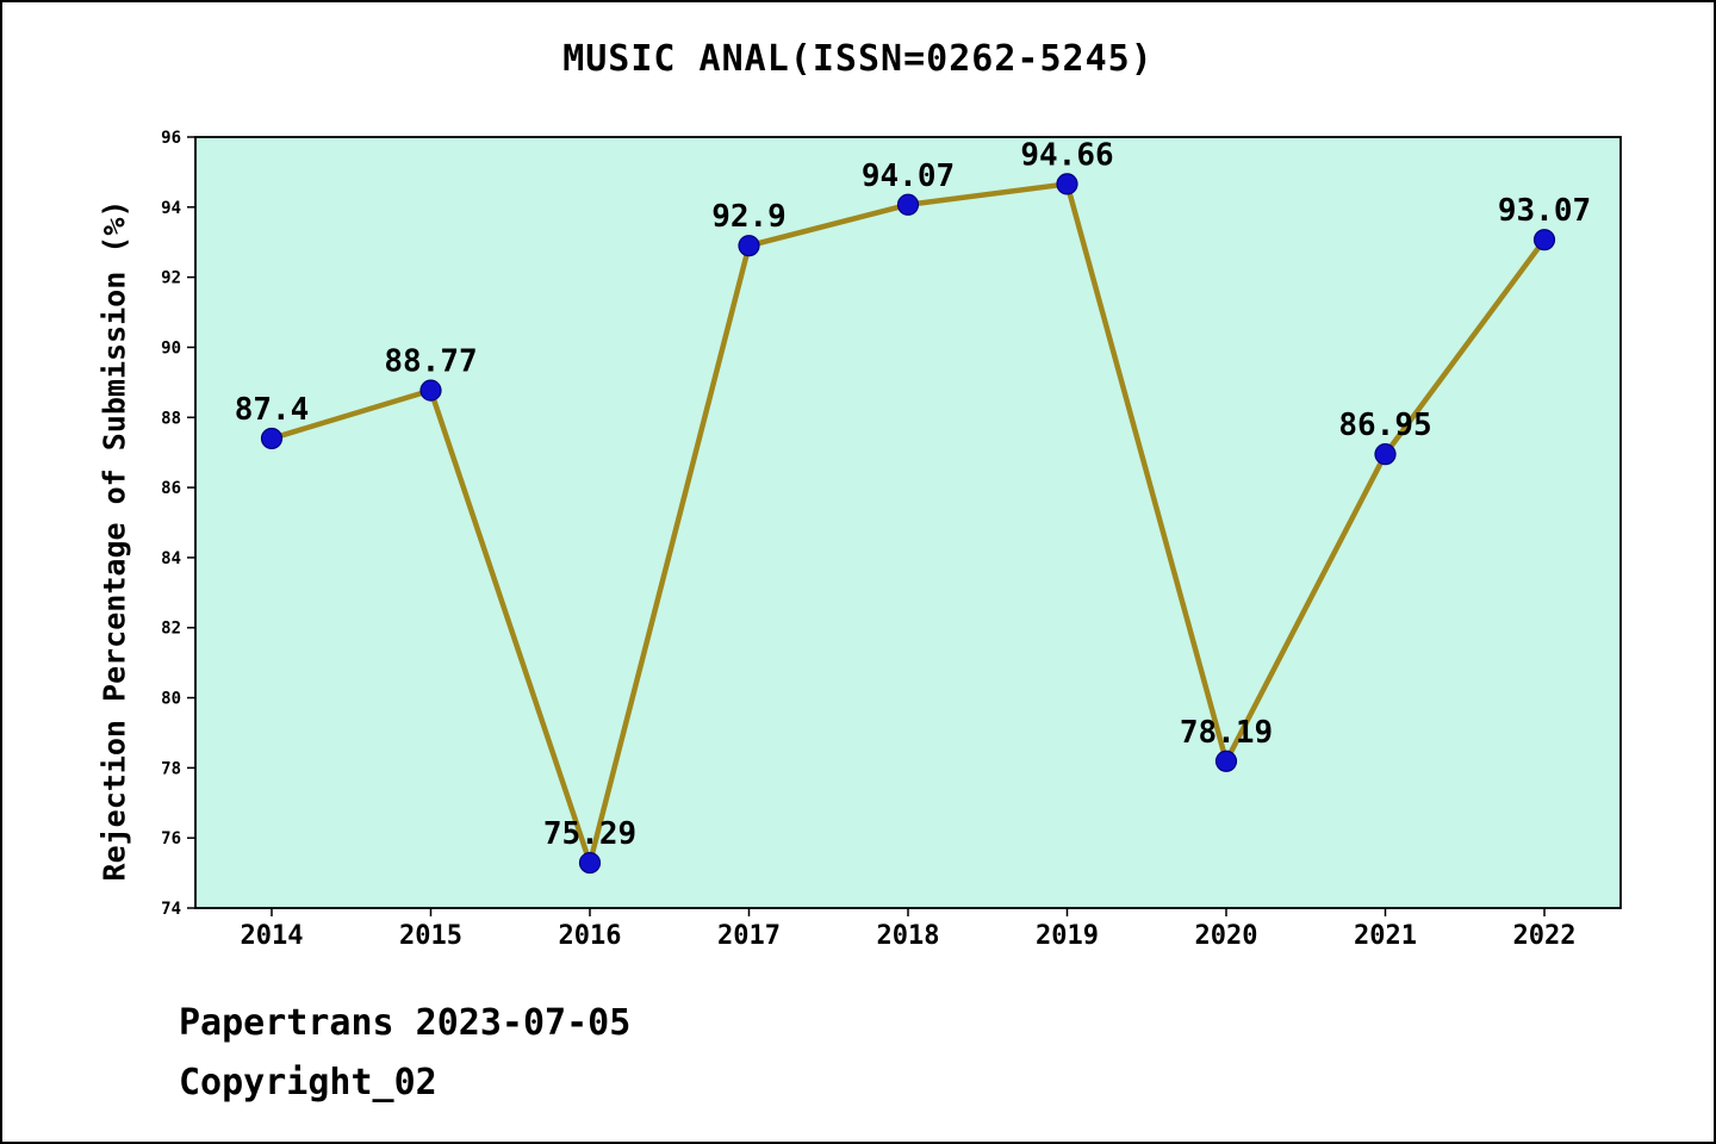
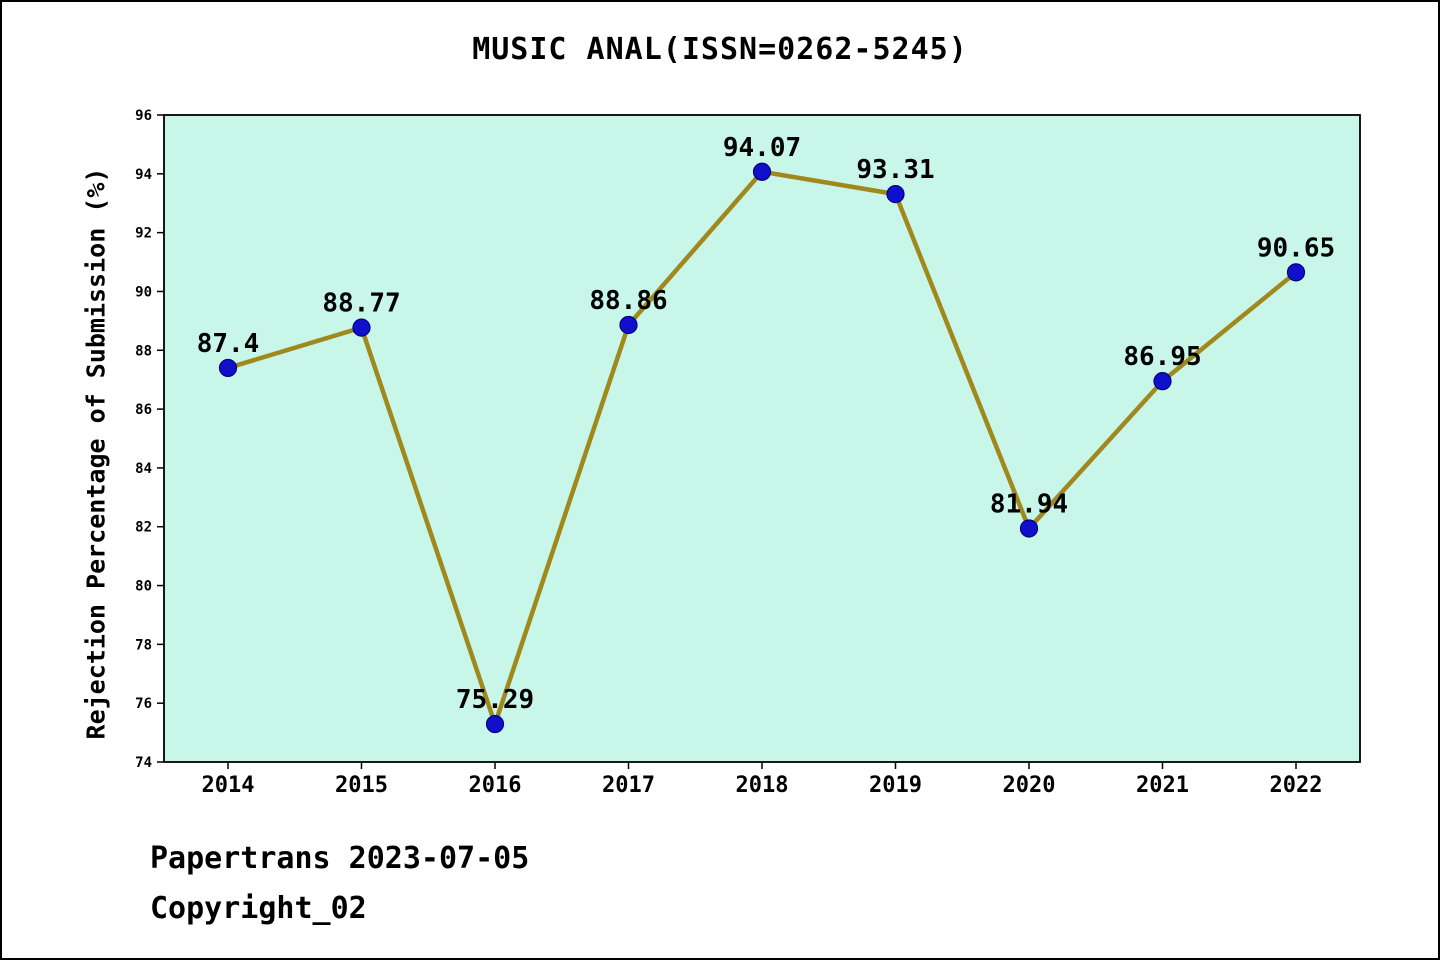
2017: 92.9 -> 88.86
2019: 94.66 -> 93.31
2020: 78.19 -> 81.94
2022: 93.07 -> 90.65
